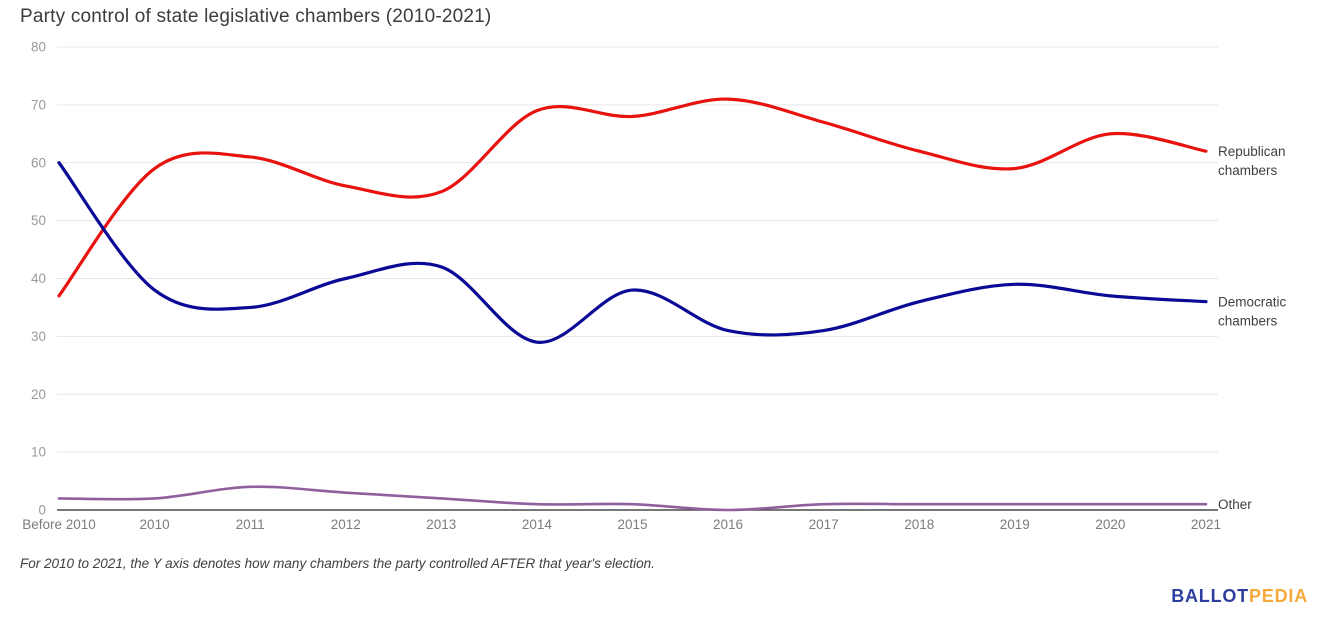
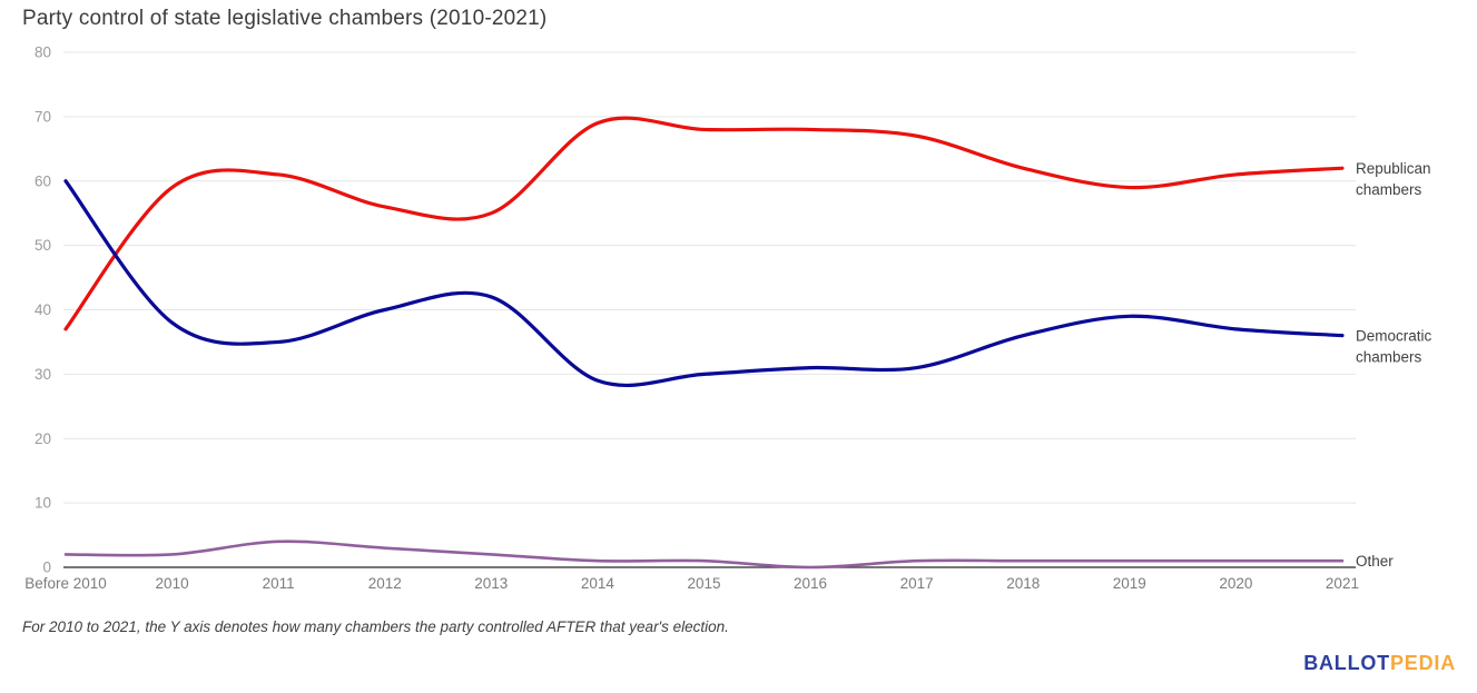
Democratic chambers/2015: 38 -> 30
Republican chambers/2016: 71 -> 68
Republican chambers/2020: 65 -> 61
